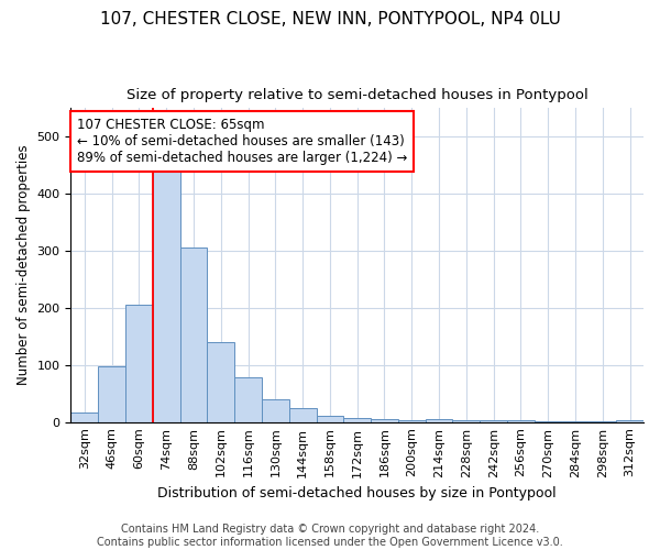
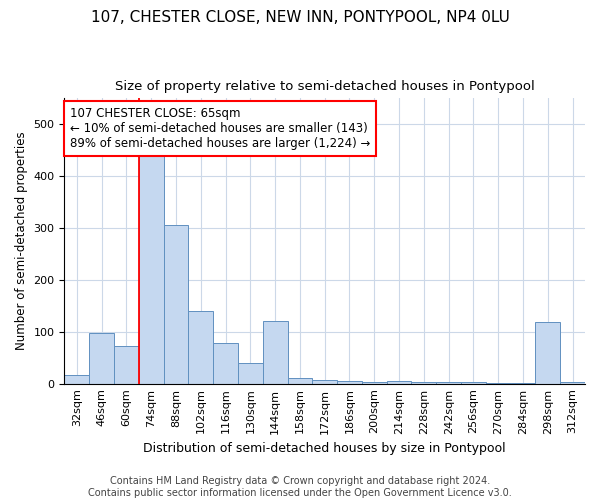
60sqm: 205 -> 72
144sqm: 25 -> 120
298sqm: 1 -> 118
